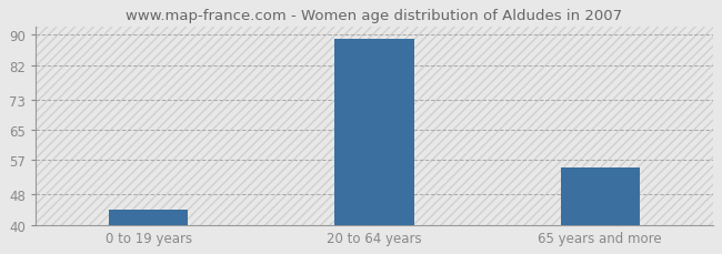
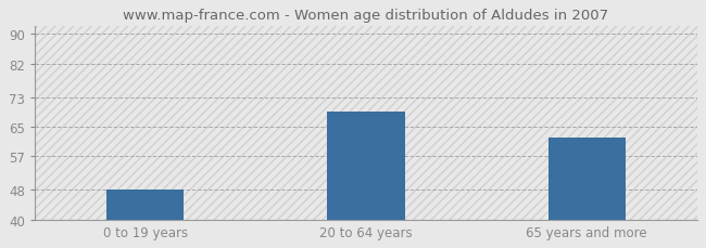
0 to 19 years: 44 -> 48
20 to 64 years: 89 -> 69
65 years and more: 55 -> 62
